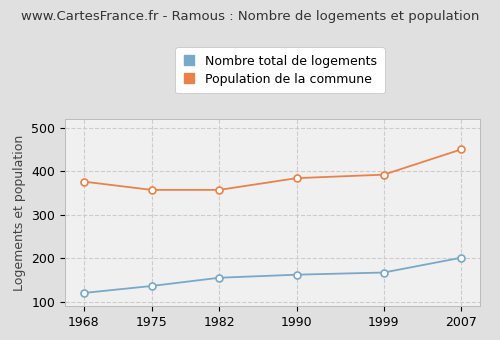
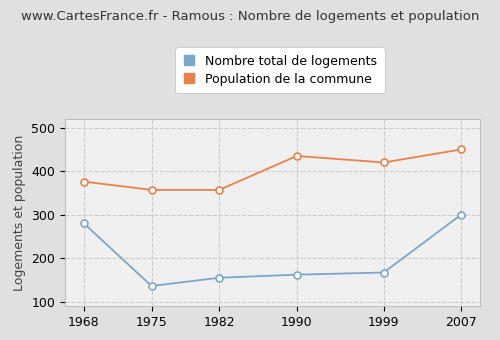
Nombre total de logements/1968: 120 -> 280
Population de la commune/1990: 384 -> 435
Population de la commune/1999: 392 -> 420
Nombre total de logements/2007: 201 -> 300
